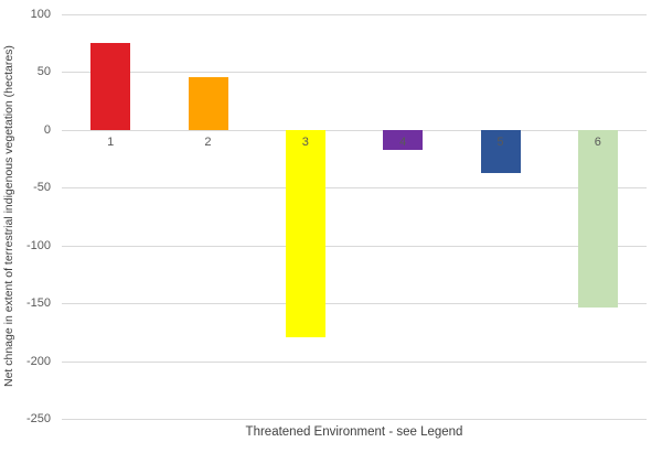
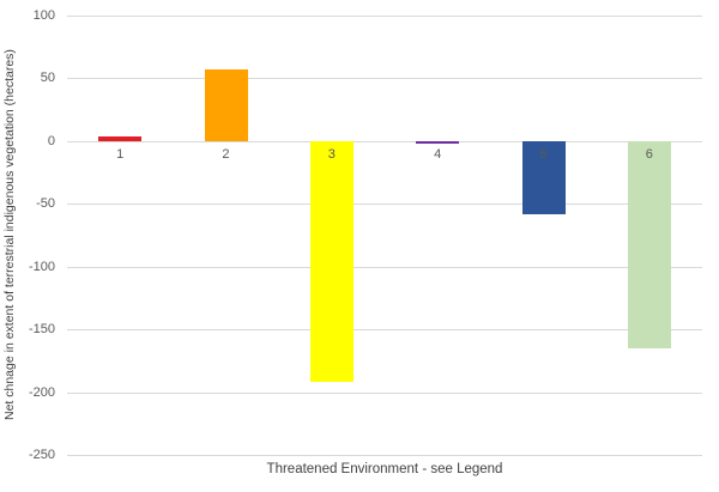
1: 75 -> 4
2: 46 -> 57
3: -179 -> -192
4: -17 -> -2
5: -37 -> -58
6: -154 -> -165
